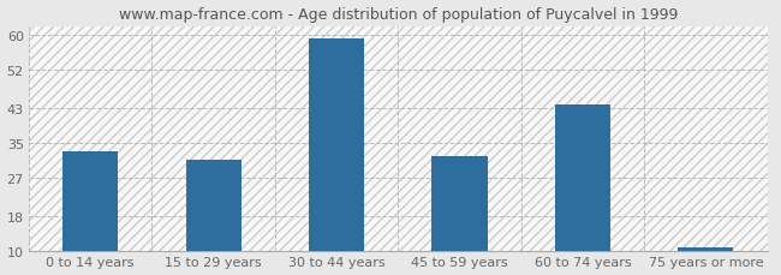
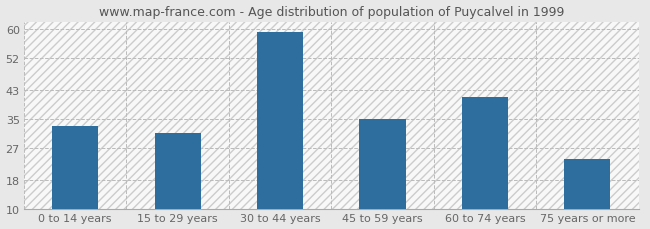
45 to 59 years: 32 -> 35
60 to 74 years: 44 -> 41
75 years or more: 11 -> 24
